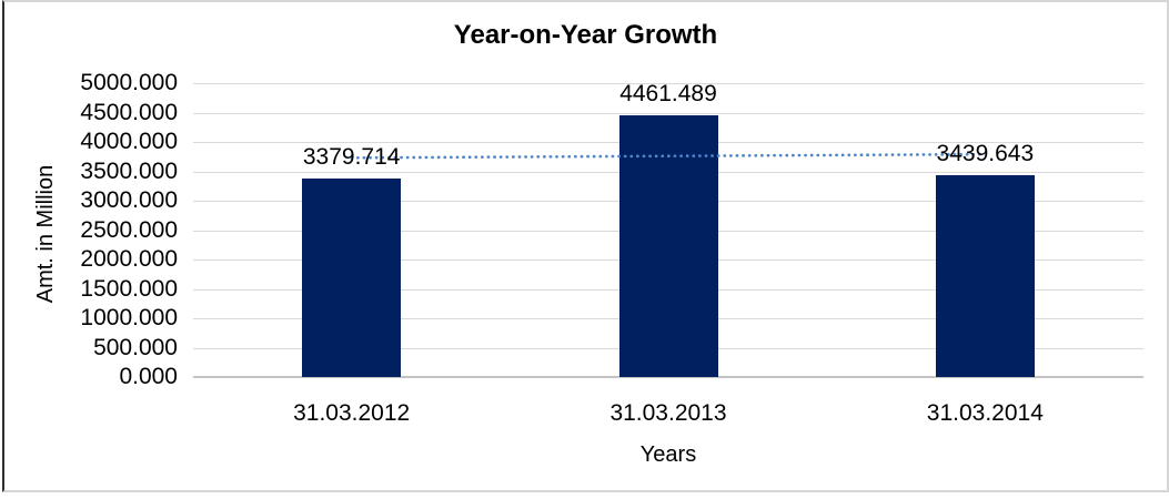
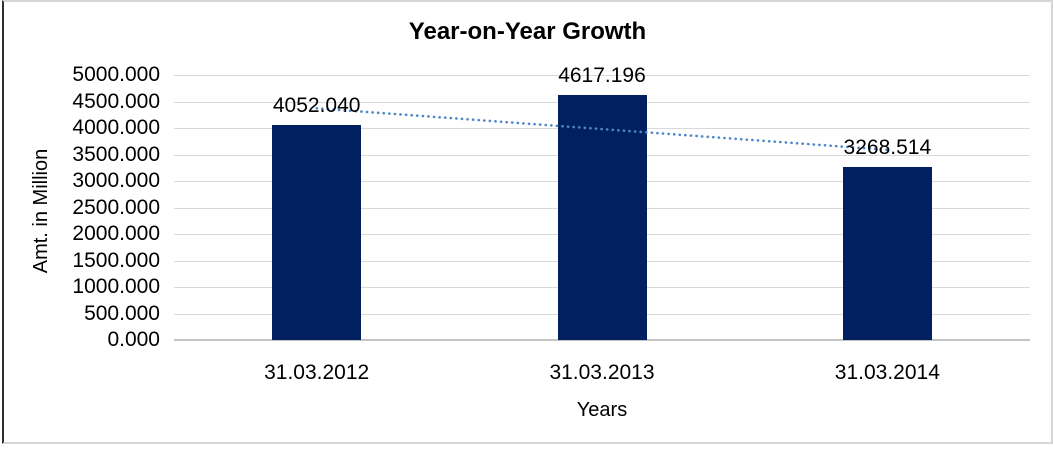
31.03.2012: 3379.714 -> 4052.040
31.03.2013: 4461.489 -> 4617.196
31.03.2014: 3439.643 -> 3268.514
